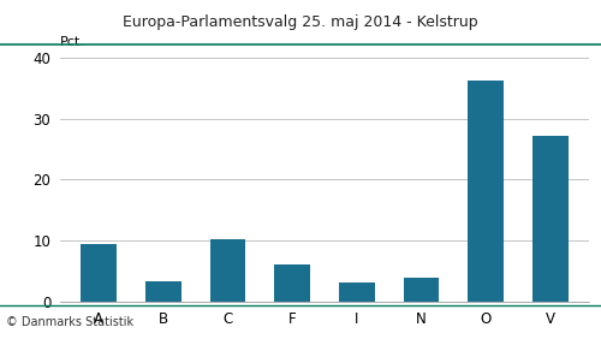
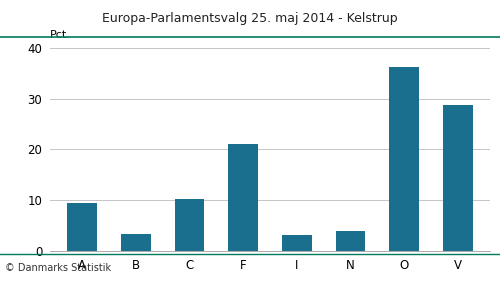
F: 6.2 -> 21.0
V: 27.2 -> 28.8
